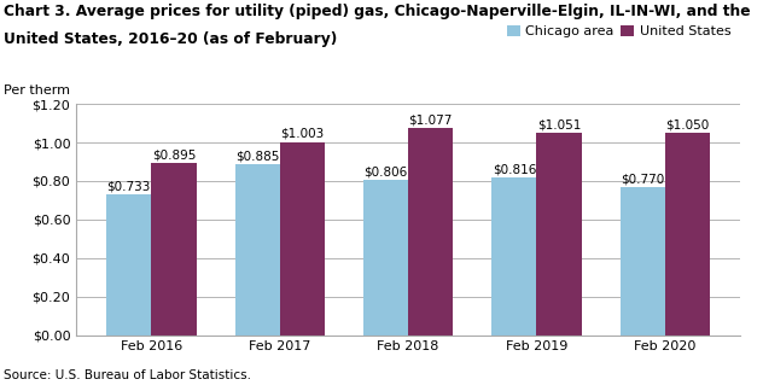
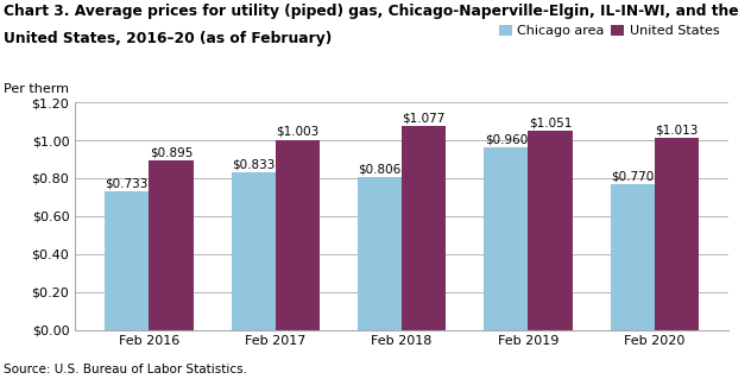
Chicago area/Feb 2017: $0.885 -> $0.833
Chicago area/Feb 2019: $0.816 -> $0.960
United States/Feb 2020: $1.050 -> $1.013
